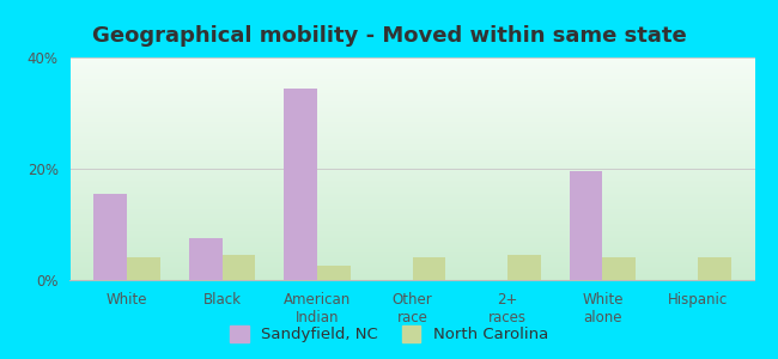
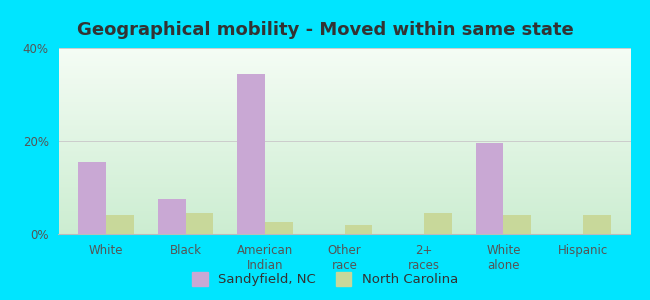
North Carolina/Other race: 4.0% -> 2.0%
